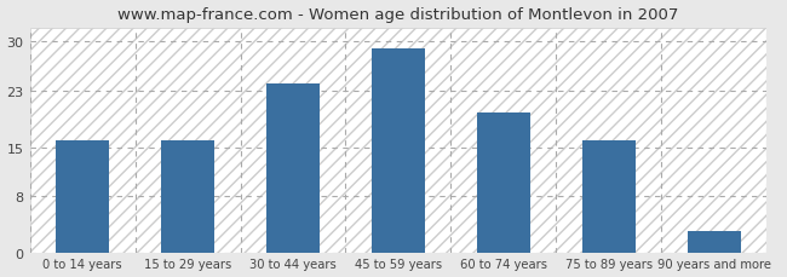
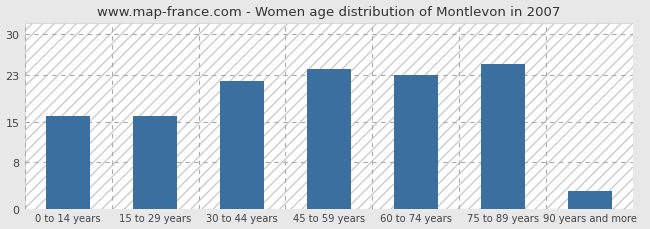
30 to 44 years: 24 -> 22
45 to 59 years: 29 -> 24
60 to 74 years: 20 -> 23
75 to 89 years: 16 -> 25
